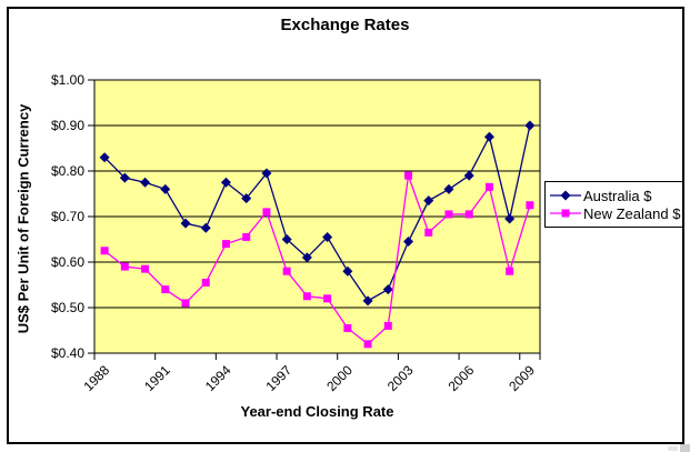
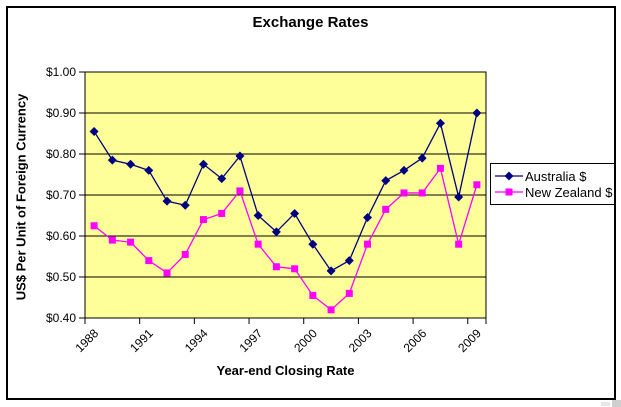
Australia $/1988: $0.83 -> $0.85
New Zealand $/2003: $0.79 -> $0.58
